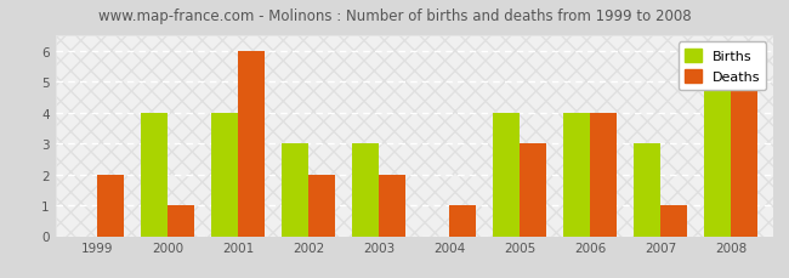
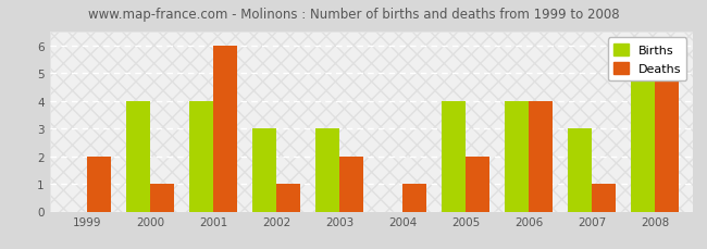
Deaths/2002: 2 -> 1
Deaths/2005: 3 -> 2
